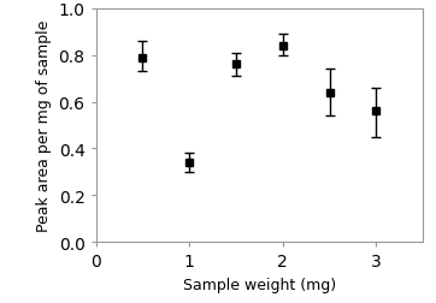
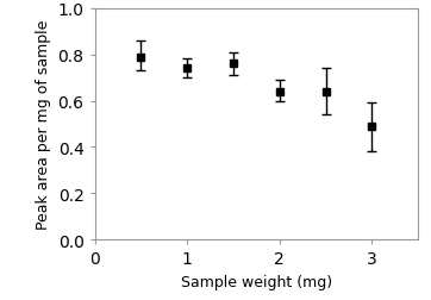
1: 0.34 -> 0.74
2: 0.84 -> 0.64
3: 0.56 -> 0.49
